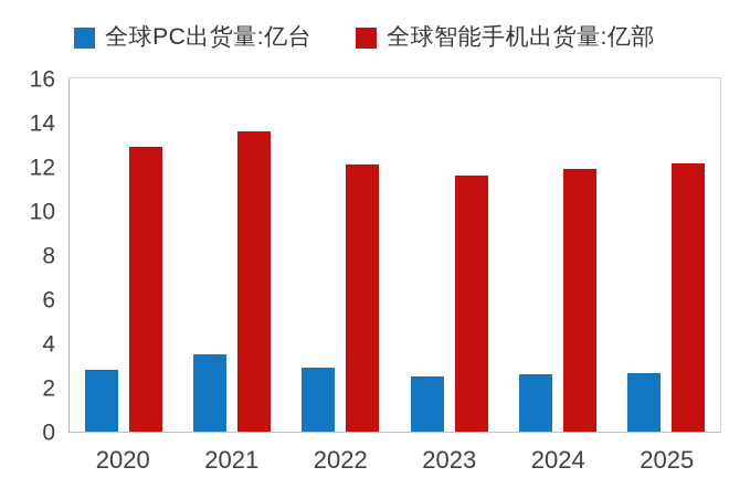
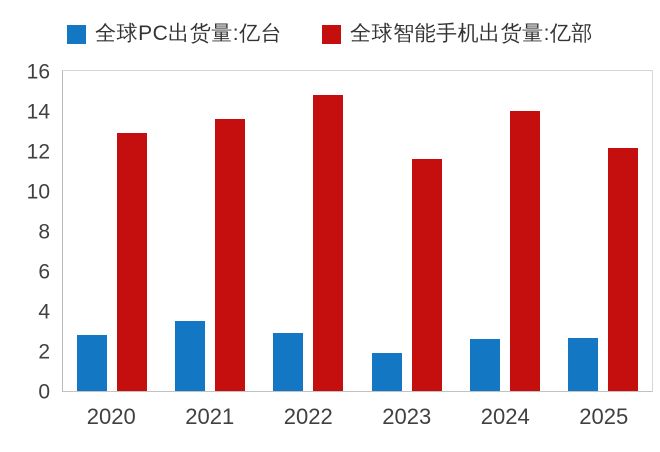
全球智能手机出货量:亿部/2022: 12.1 -> 14.8
全球PC出货量:亿台/2023: 2.5 -> 1.9
全球智能手机出货量:亿部/2024: 11.9 -> 14.0
